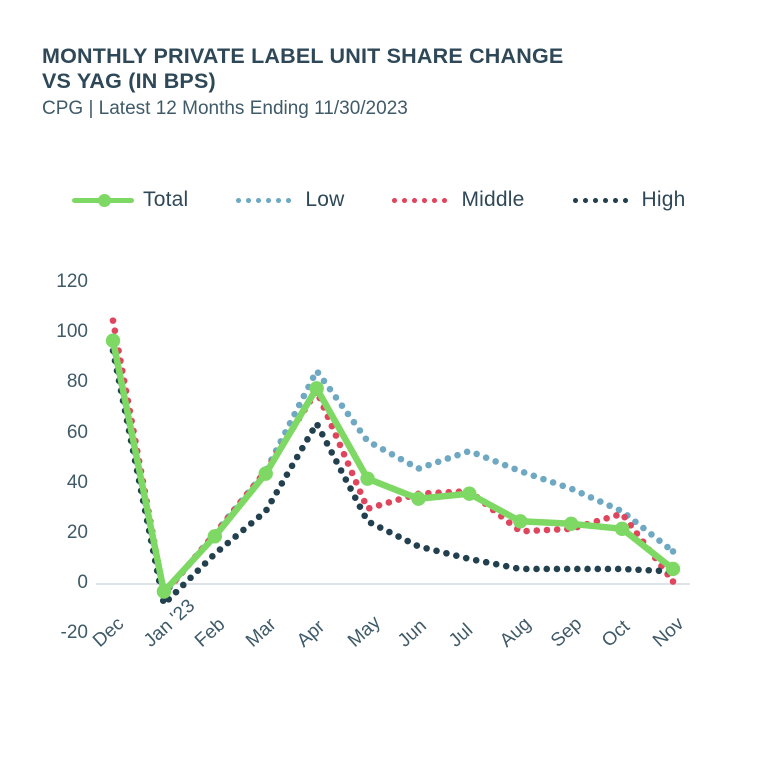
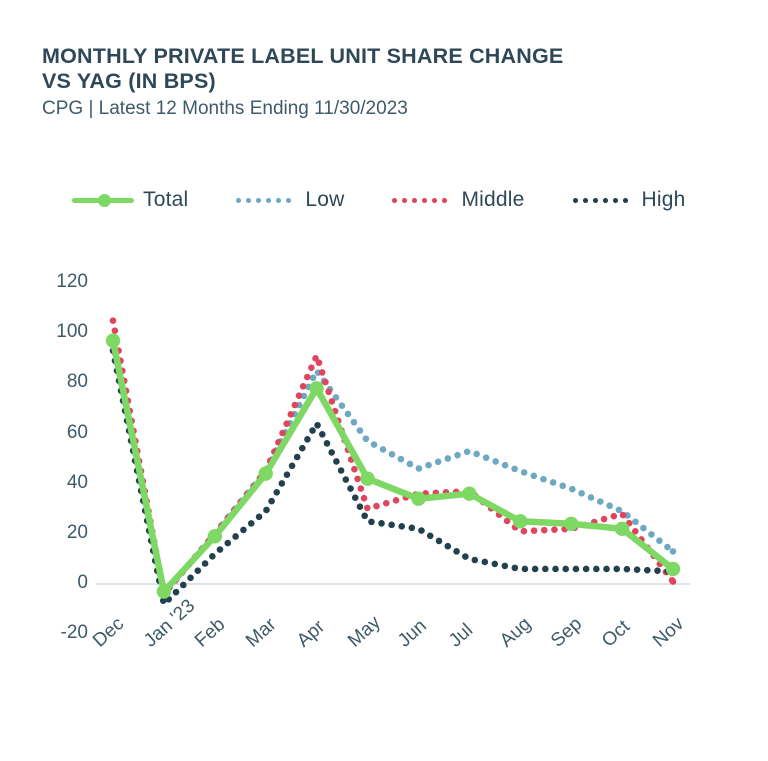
Middle/Apr: 77 -> 91
High/Jun: 15 -> 22
